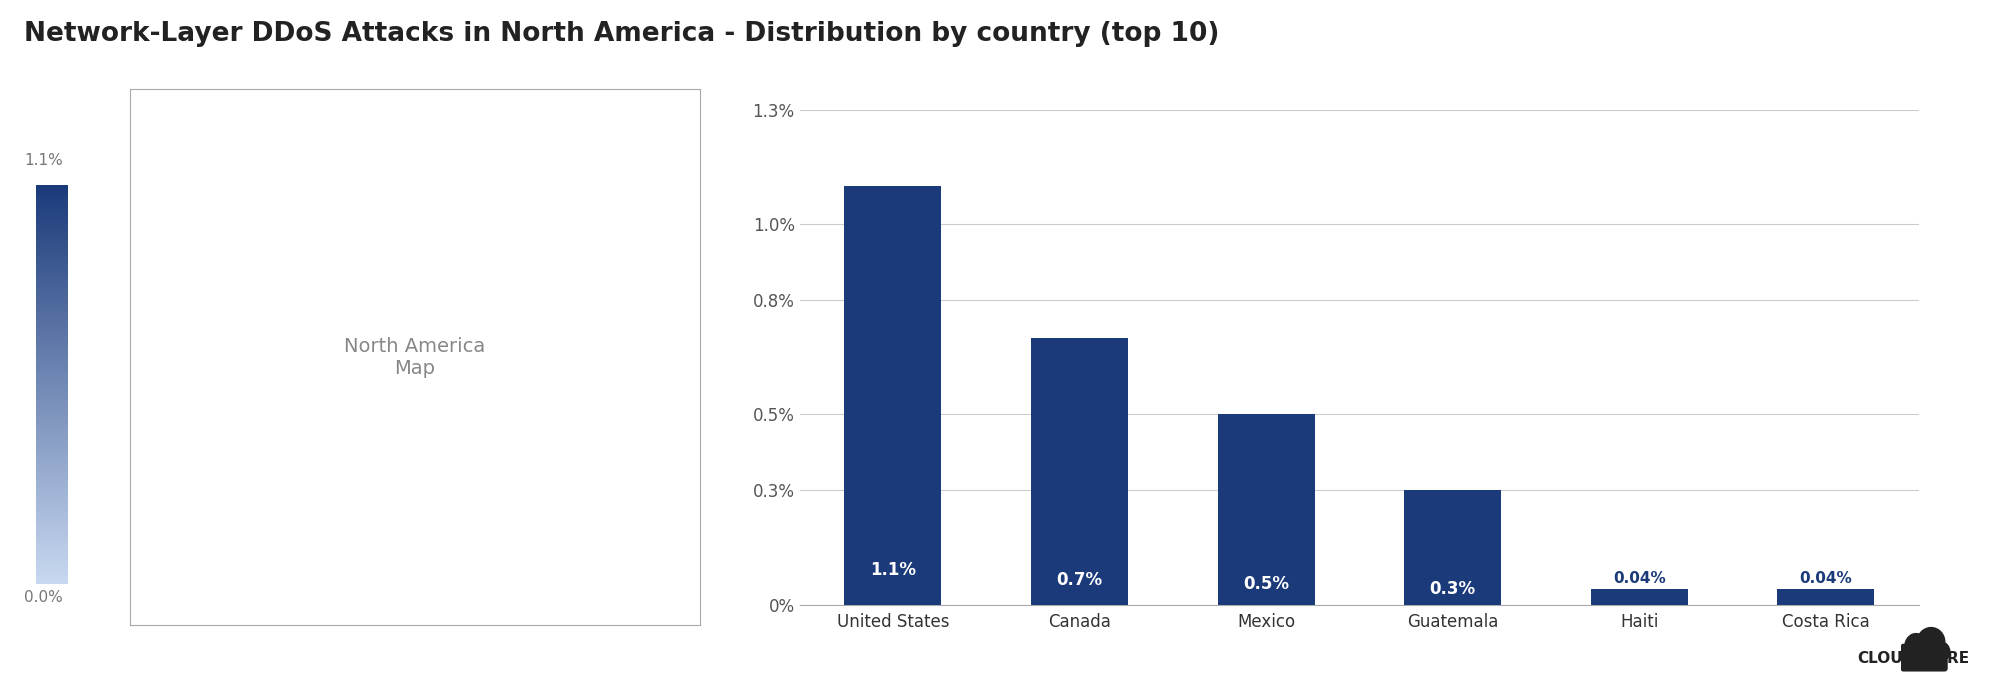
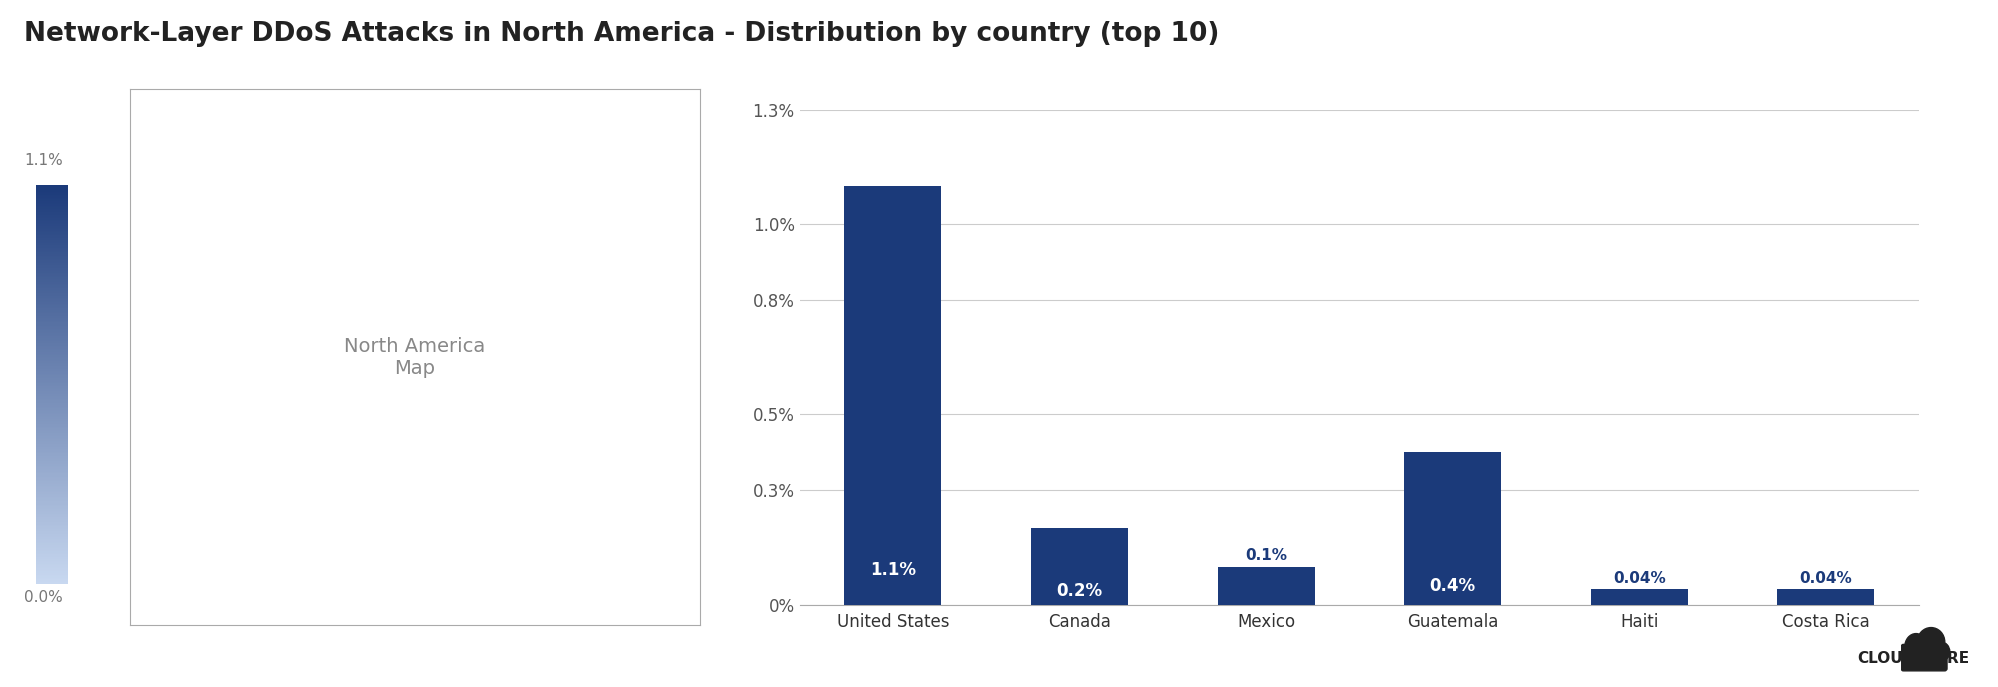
Canada: 0.7% -> 0.2%
Mexico: 0.5% -> 0.1%
Guatemala: 0.3% -> 0.4%
